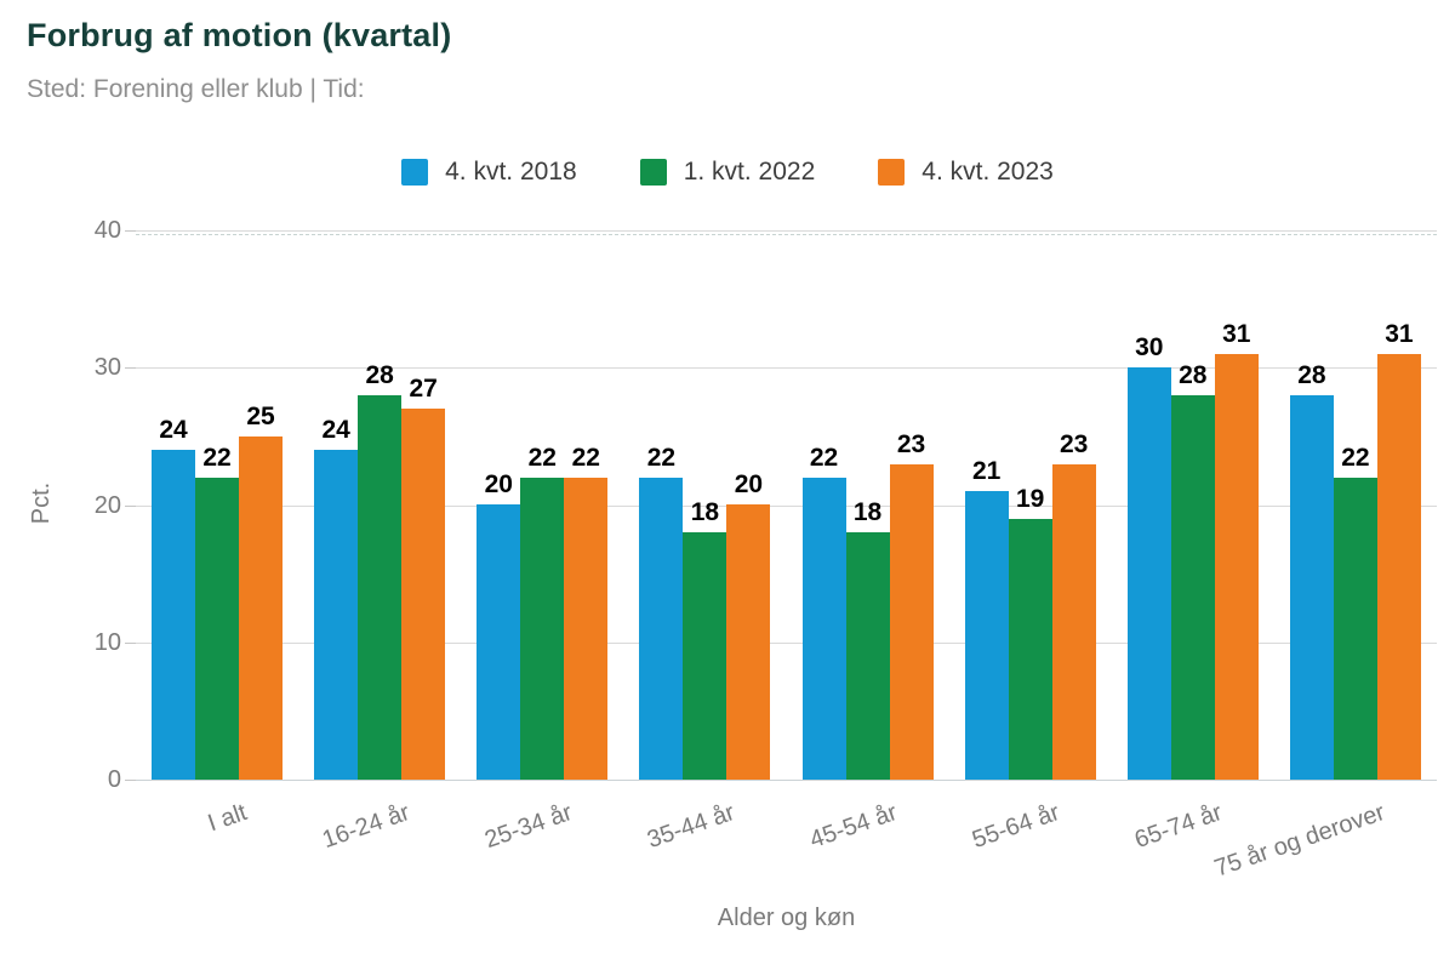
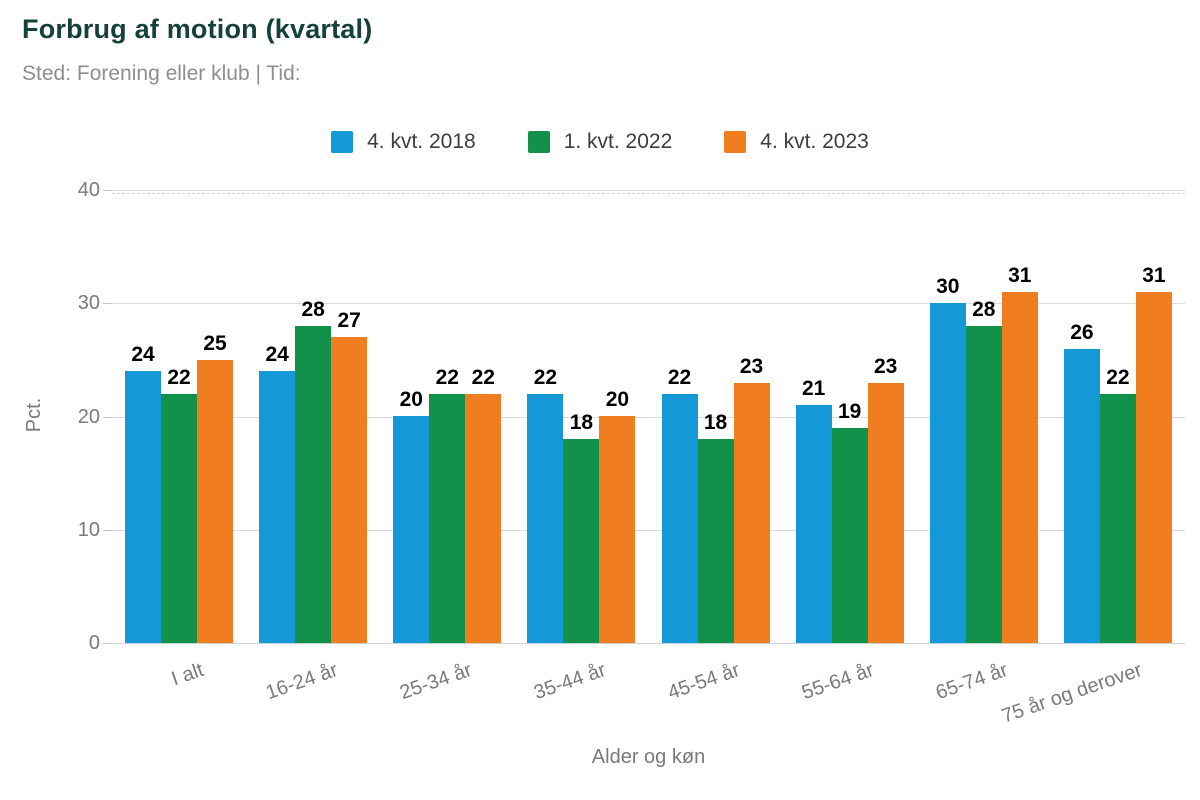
4. kvt. 2018/75 år og derover: 28 -> 26
